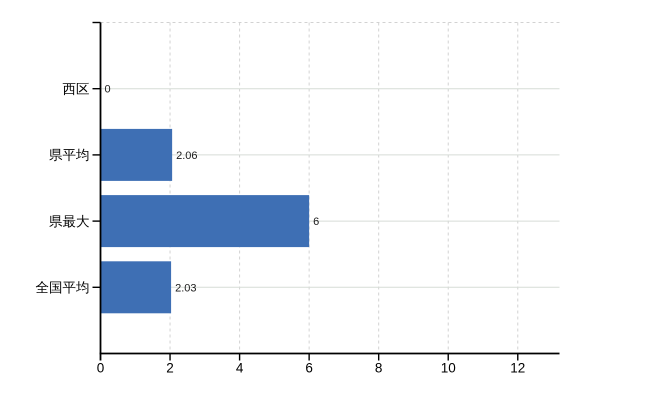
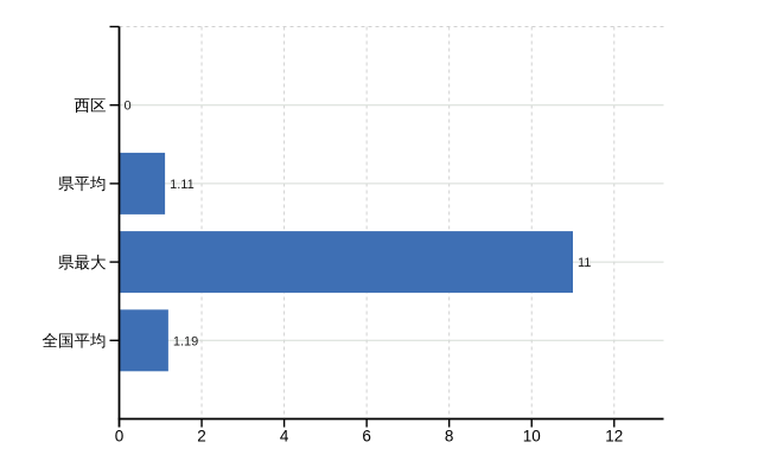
県平均: 2.06 -> 1.11
県最大: 6 -> 11
全国平均: 2.03 -> 1.19
